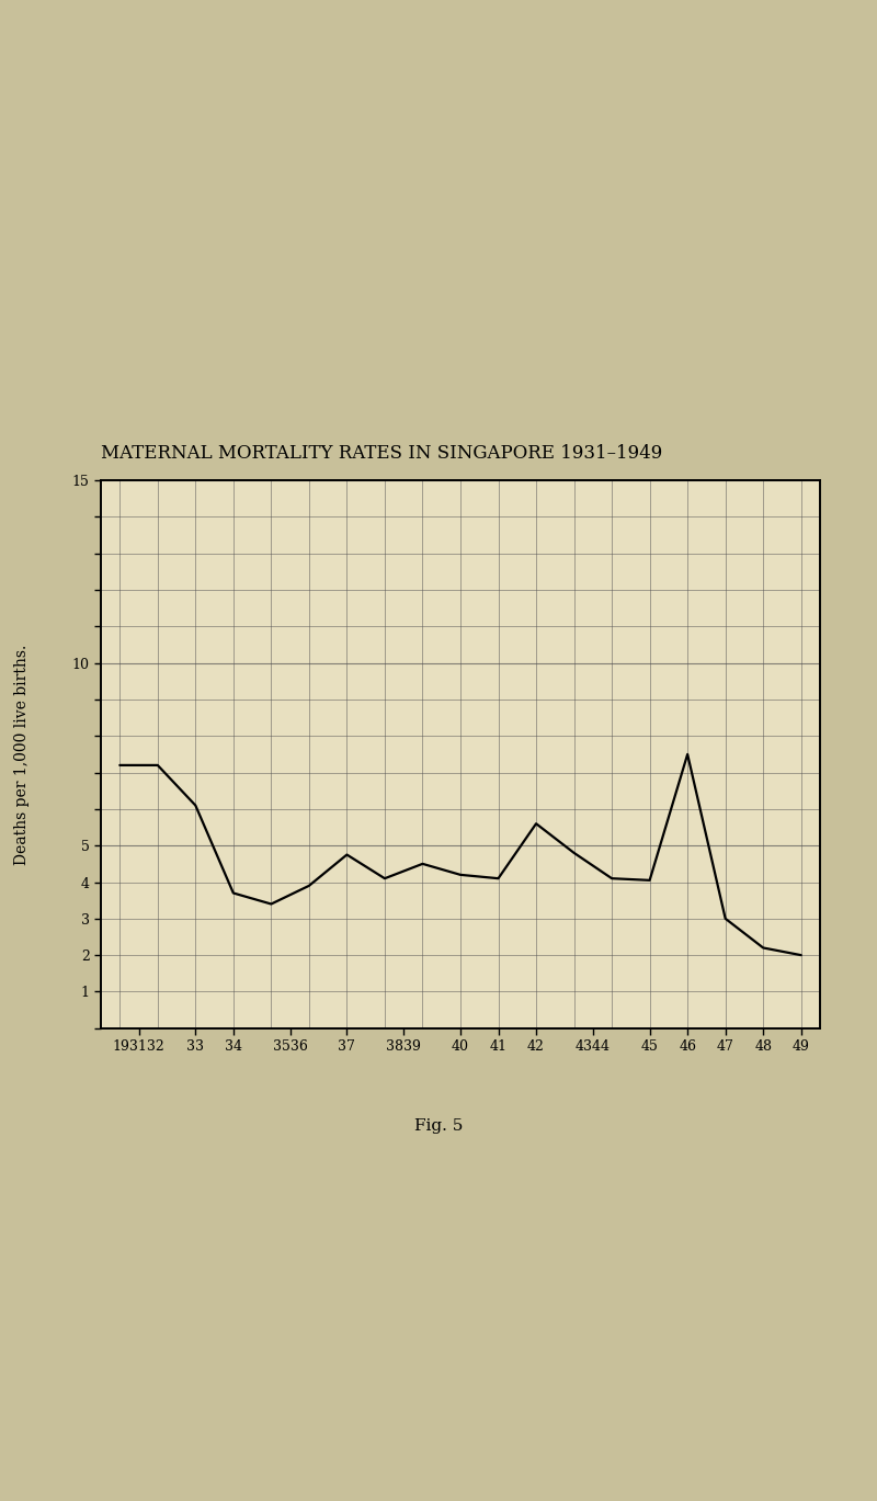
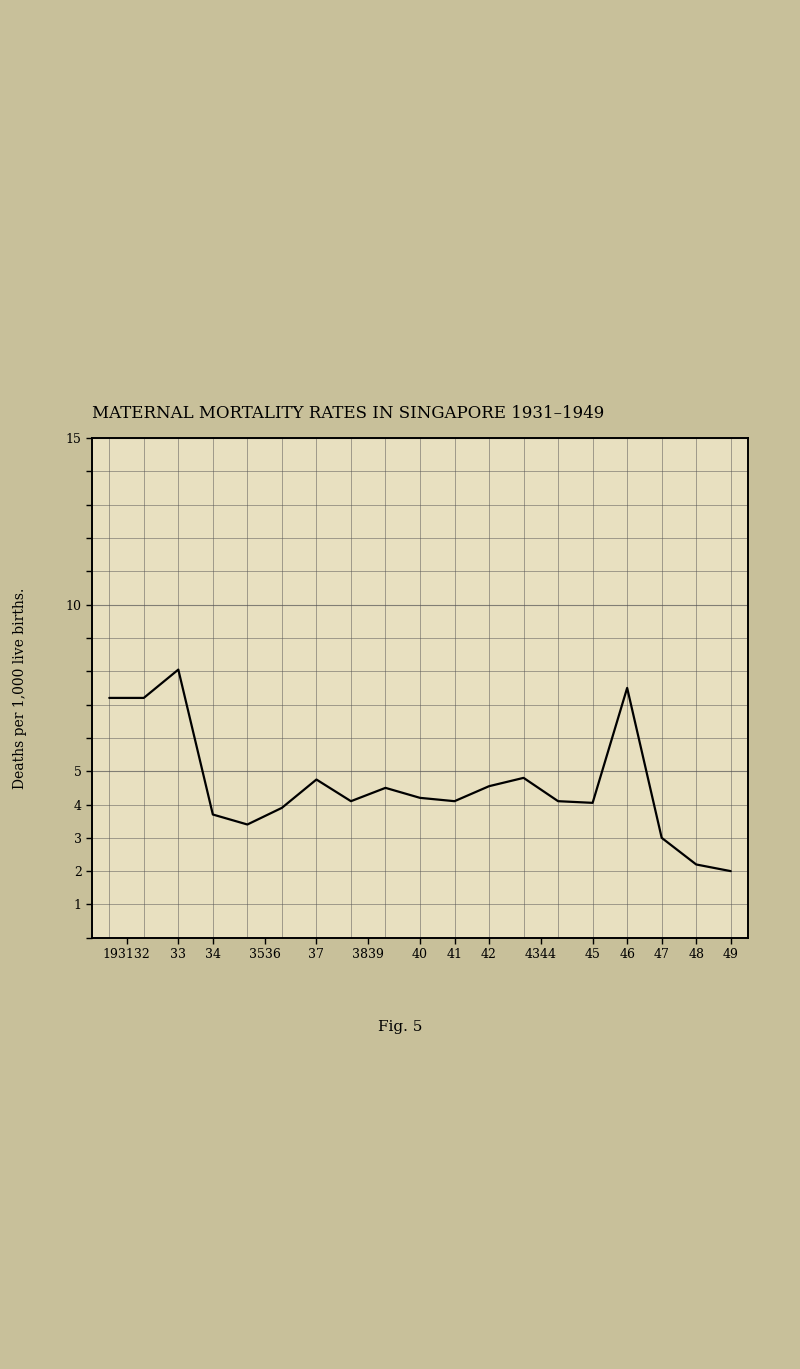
33: 6.10 -> 8.05
42: 5.60 -> 4.55
